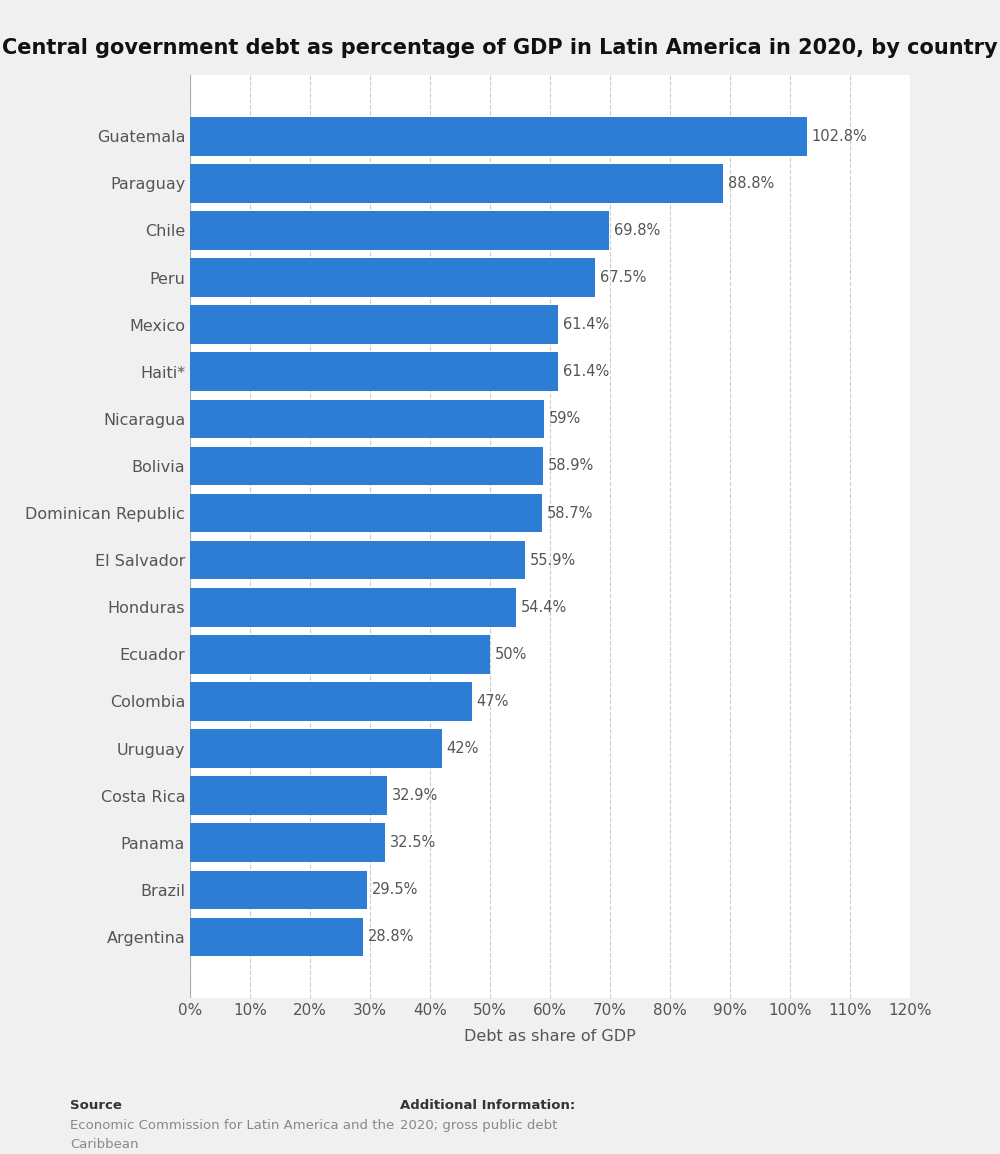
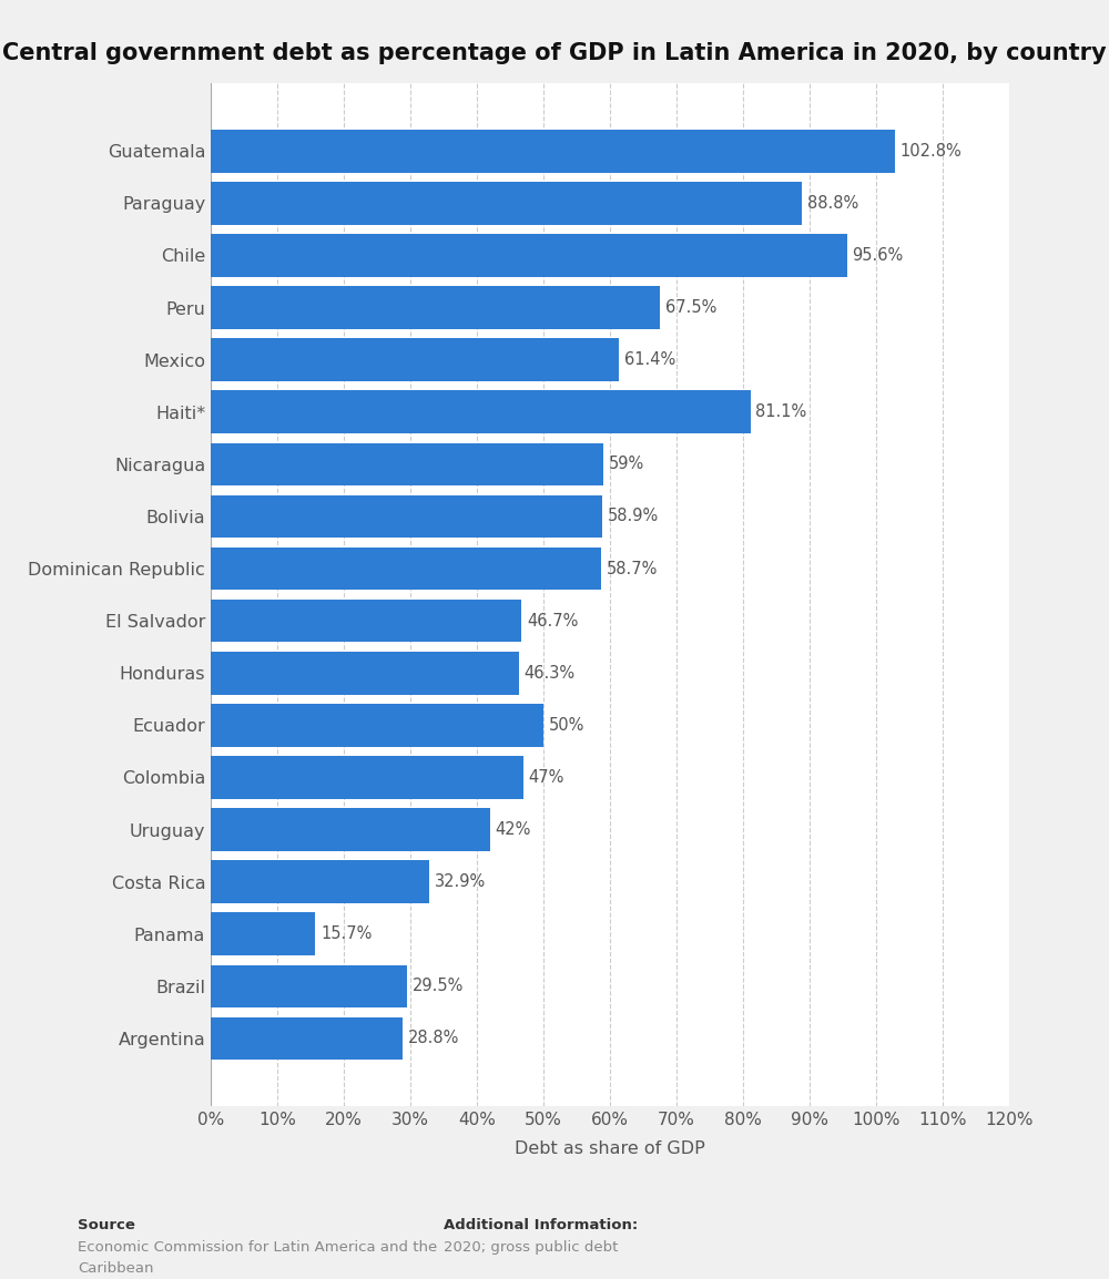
Chile: 69.8% -> 95.6%
Haiti*: 61.4% -> 81.1%
El Salvador: 55.9% -> 46.7%
Honduras: 54.4% -> 46.3%
Panama: 32.5% -> 15.7%
